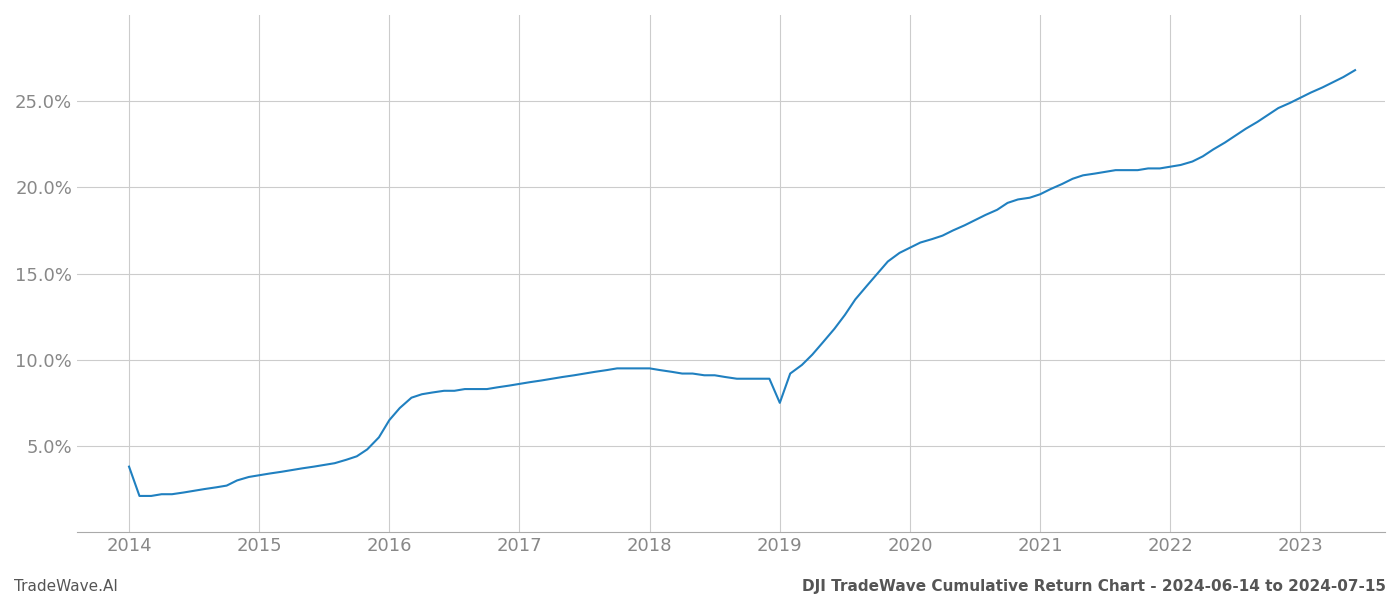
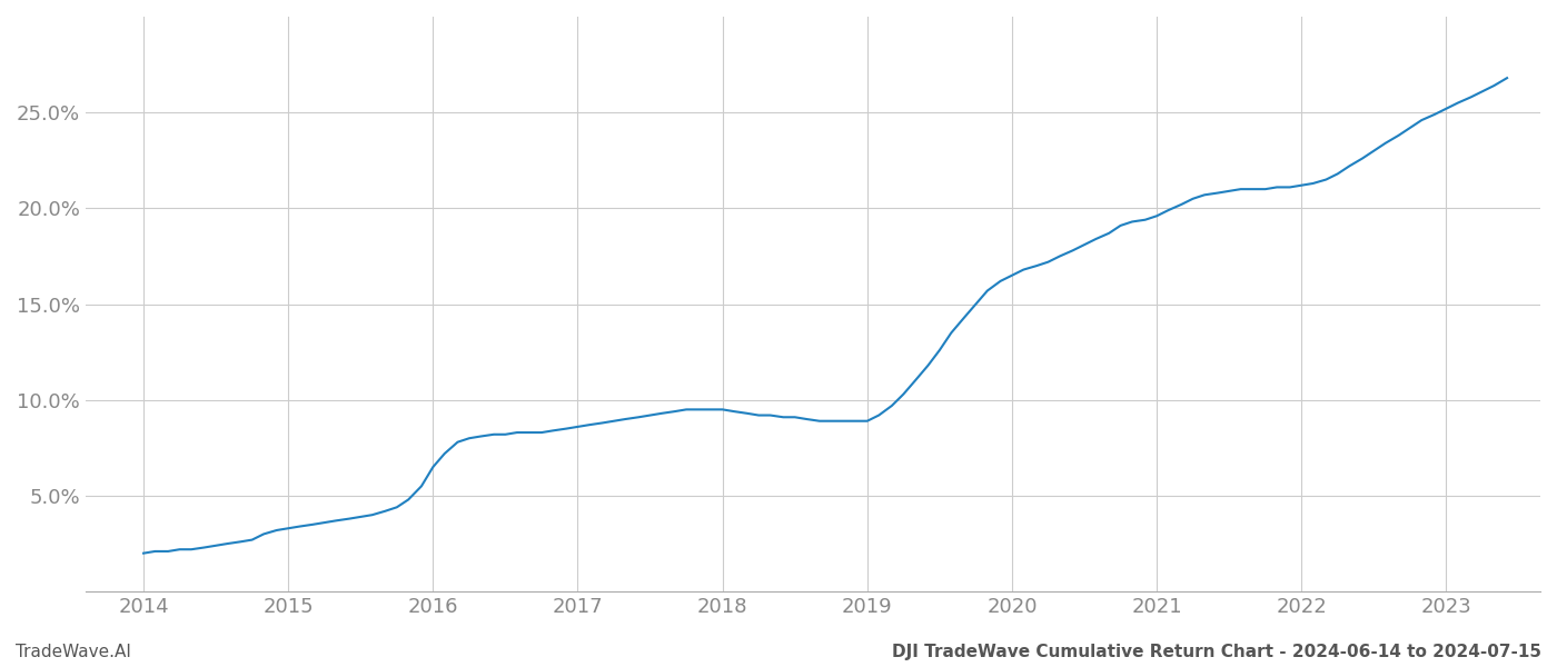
2014: 3.8% -> 2.0%
2019: 7.5% -> 8.9%
